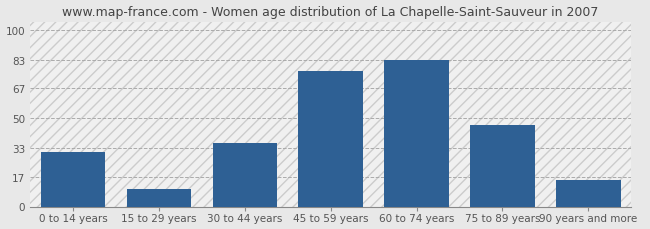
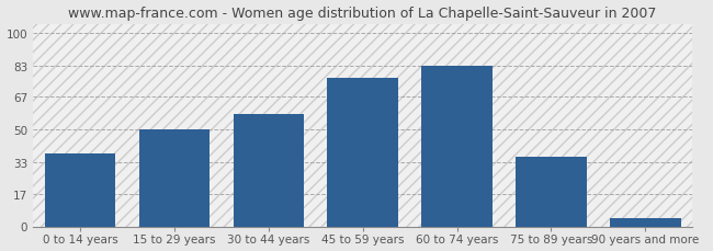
0 to 14 years: 31 -> 38
15 to 29 years: 10 -> 50
30 to 44 years: 36 -> 58
75 to 89 years: 46 -> 36
90 years and more: 15 -> 4
